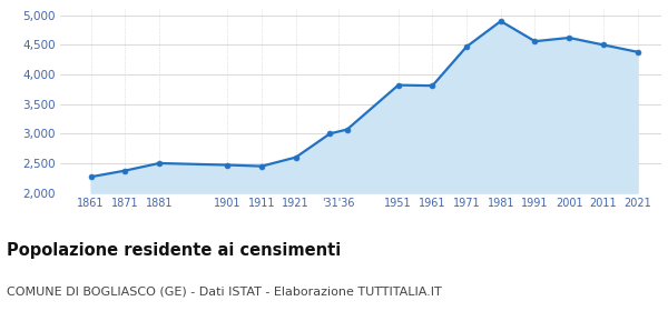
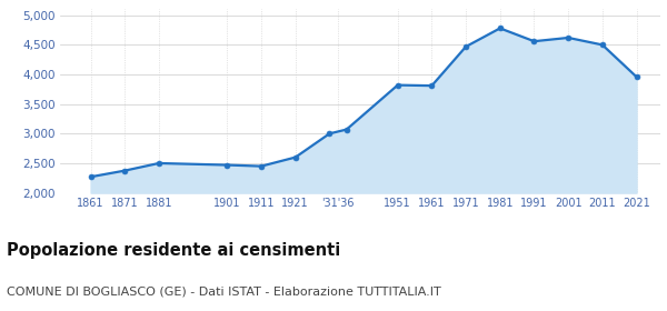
1981: 4,900 -> 4,780
2021: 4,380 -> 3,960
